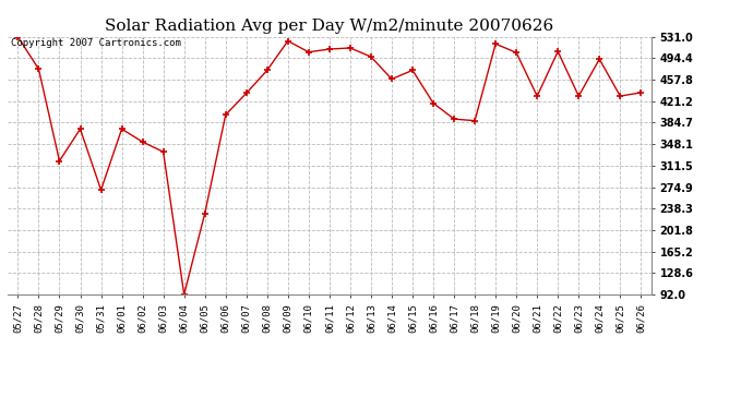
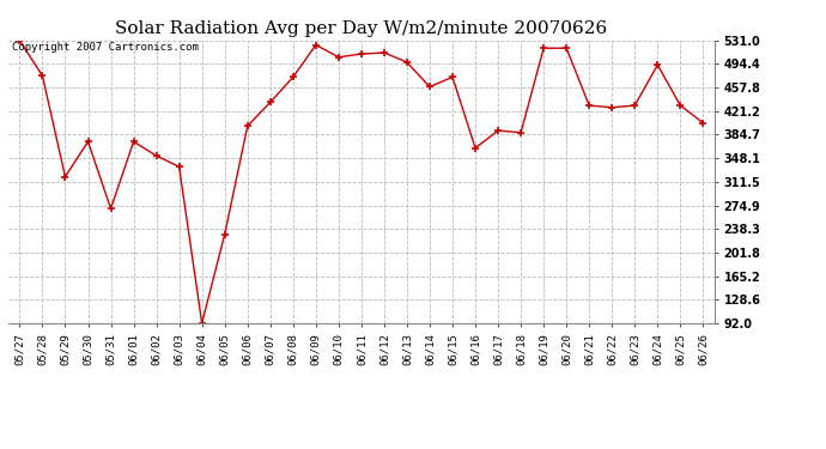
06/16: 418 -> 364
06/20: 504 -> 519
06/22: 506 -> 427
06/26: 436 -> 403
